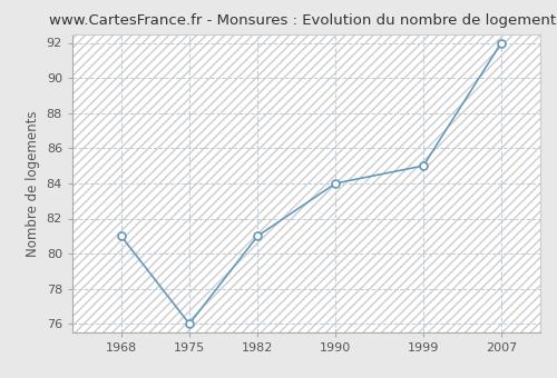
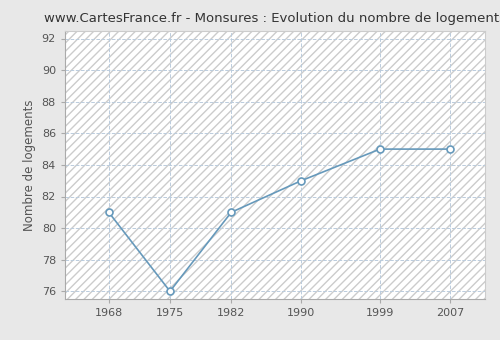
1990: 84 -> 83
2007: 92 -> 85
